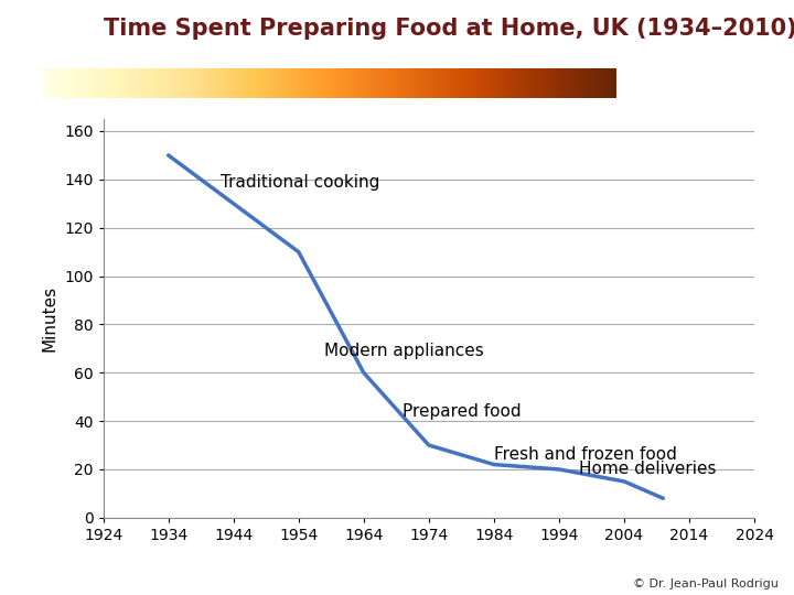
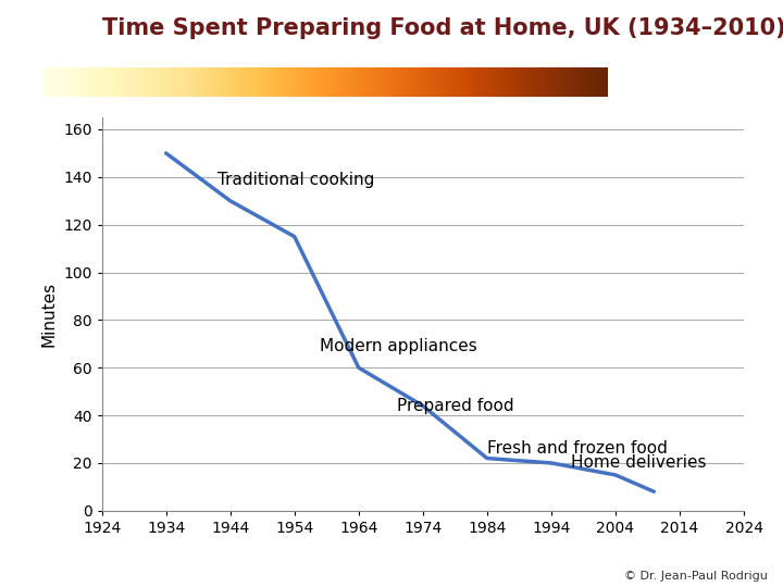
1954: 110 -> 115
1974: 30 -> 44
